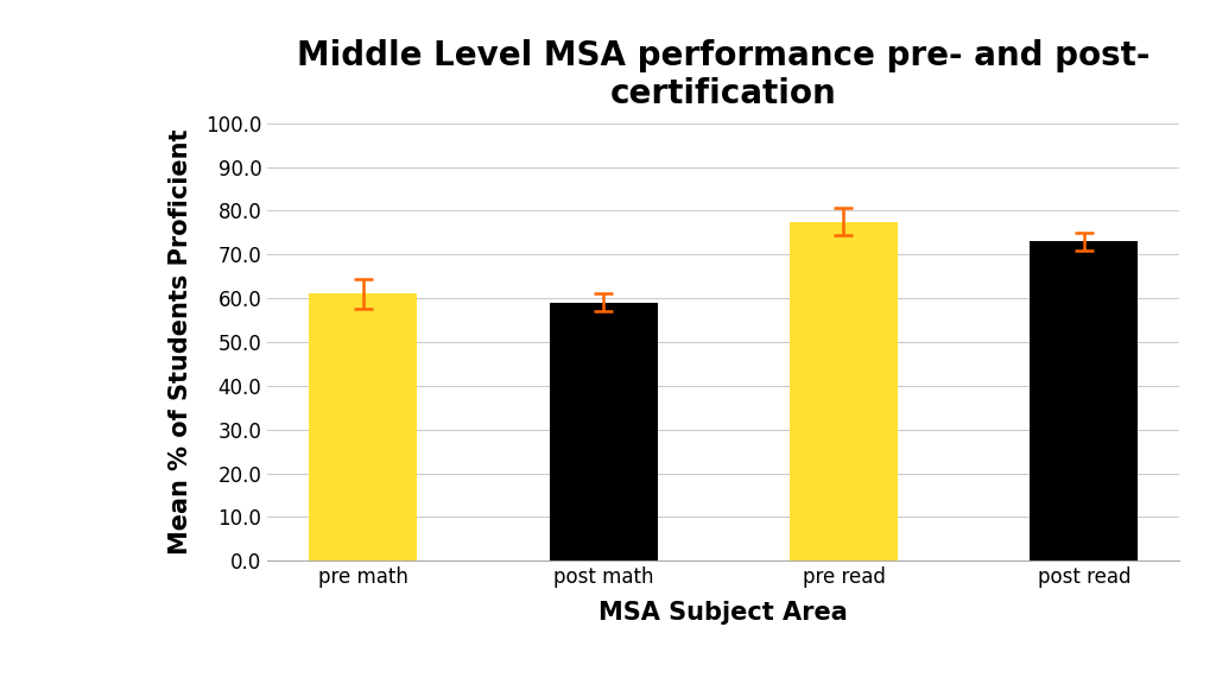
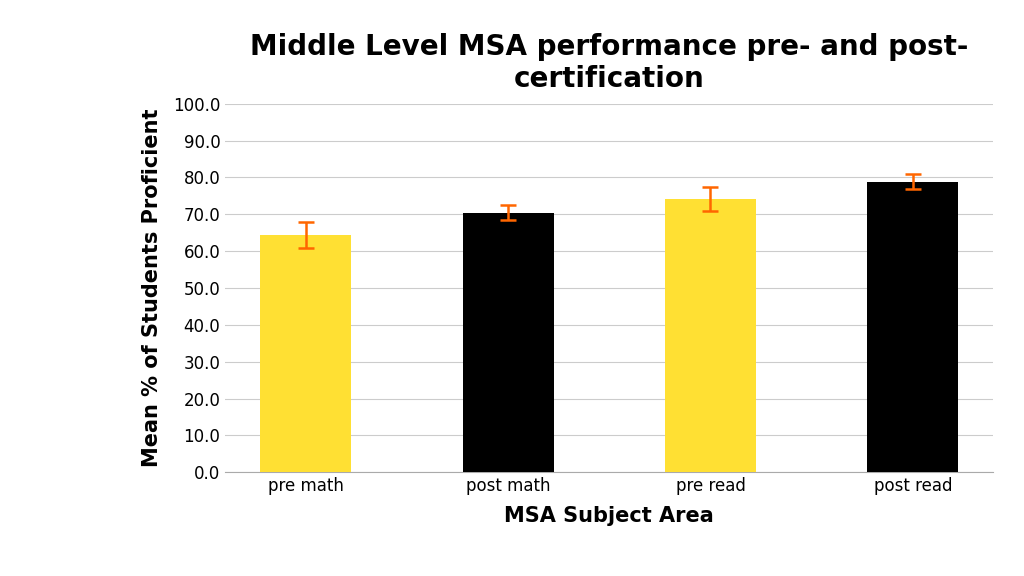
pre math: 61.0 -> 64.3
post math: 59.0 -> 70.4
pre read: 77.5 -> 74.1
post read: 73.0 -> 78.8
